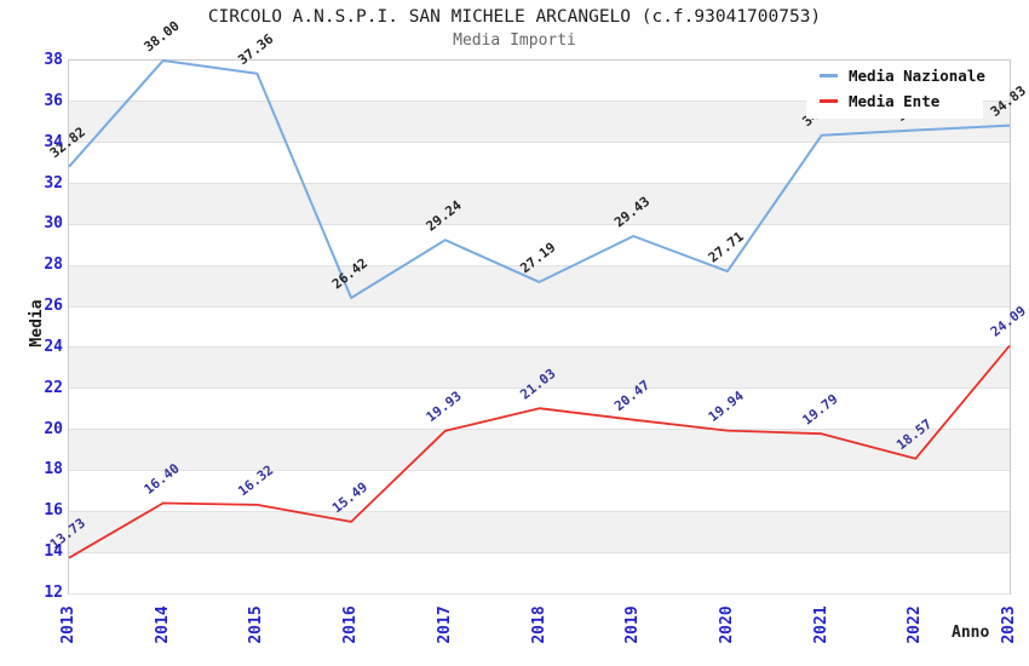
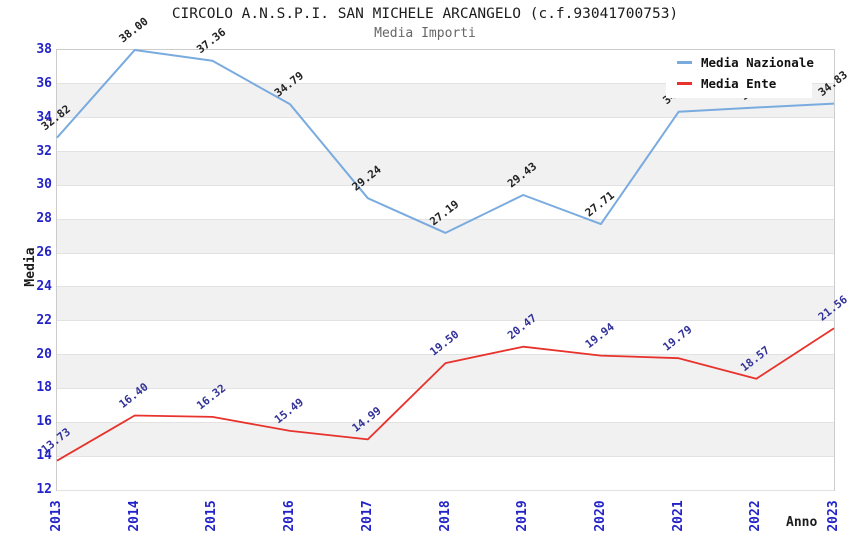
Media Nazionale/2016: 26.42 -> 34.79
Media Ente/2017: 19.93 -> 14.99
Media Ente/2018: 21.03 -> 19.50
Media Ente/2023: 24.09 -> 21.56
